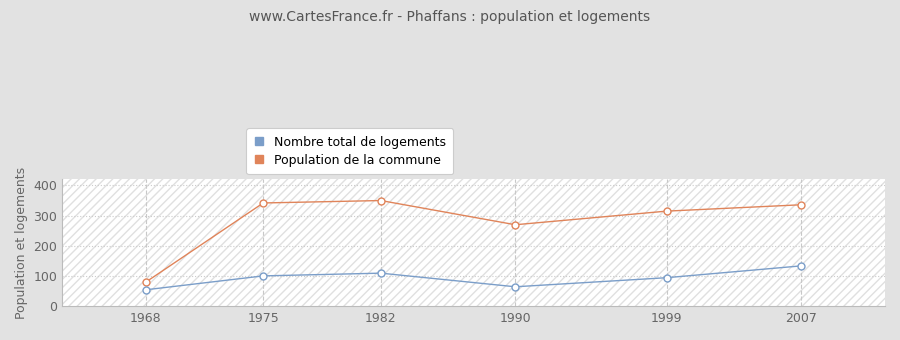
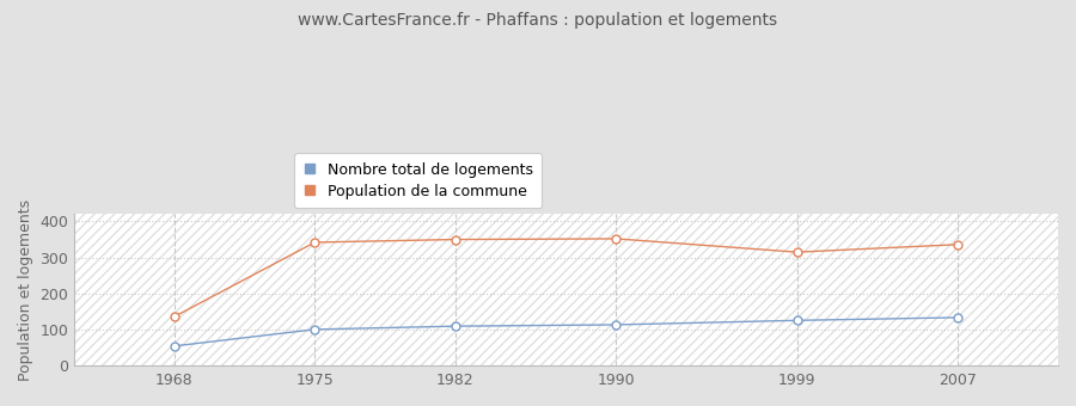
Population de la commune/1968: 80 -> 136
Nombre total de logements/1990: 65 -> 114
Population de la commune/1990: 270 -> 352
Nombre total de logements/1999: 95 -> 126
